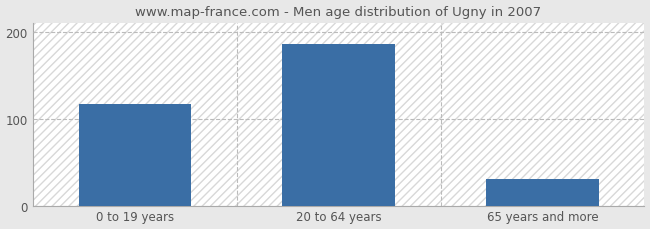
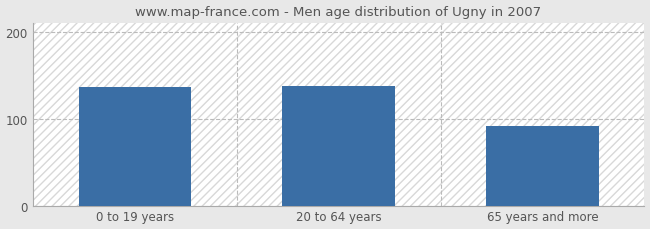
0 to 19 years: 117 -> 136
20 to 64 years: 186 -> 138
65 years and more: 30 -> 92
